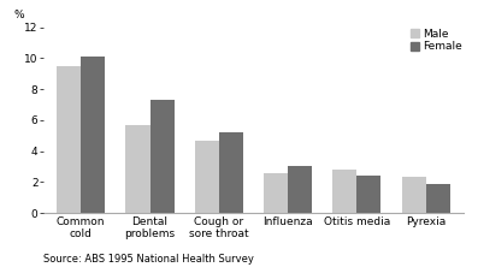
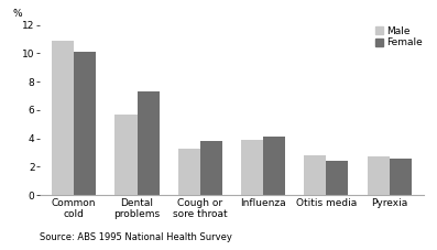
Male/Common cold: 9.5 -> 10.9
Male/Cough or sore throat: 4.7 -> 3.3
Female/Cough or sore throat: 5.2 -> 3.8
Male/Influenza: 2.6 -> 3.9
Female/Influenza: 3.0 -> 4.1
Male/Pyrexia: 2.3 -> 2.7
Female/Pyrexia: 1.9 -> 2.6
